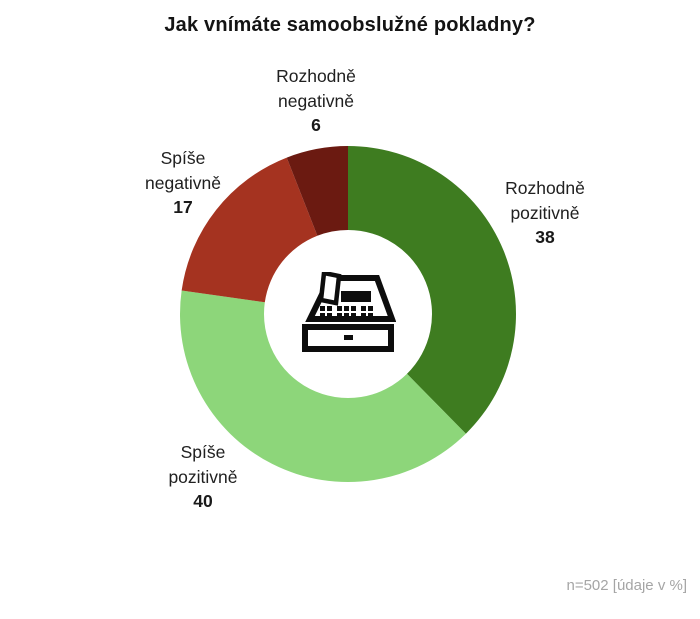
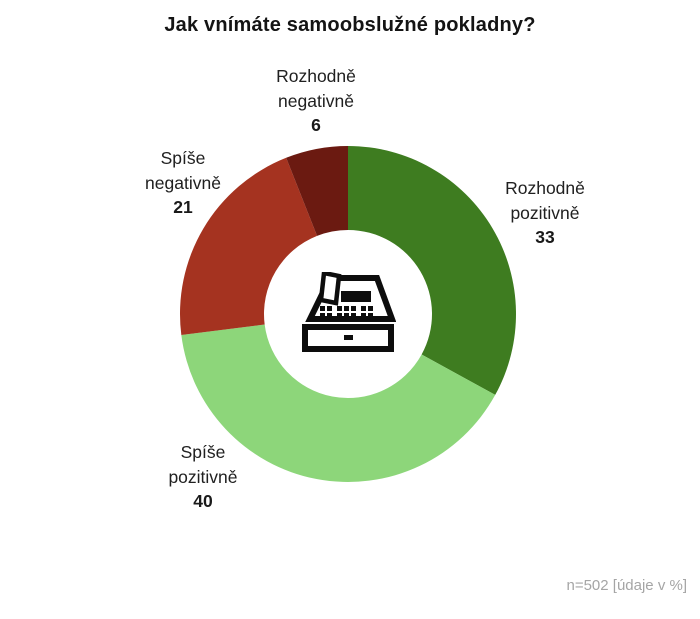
Rozhodně pozitivně: 38 -> 33
Spíše negativně: 17 -> 21
